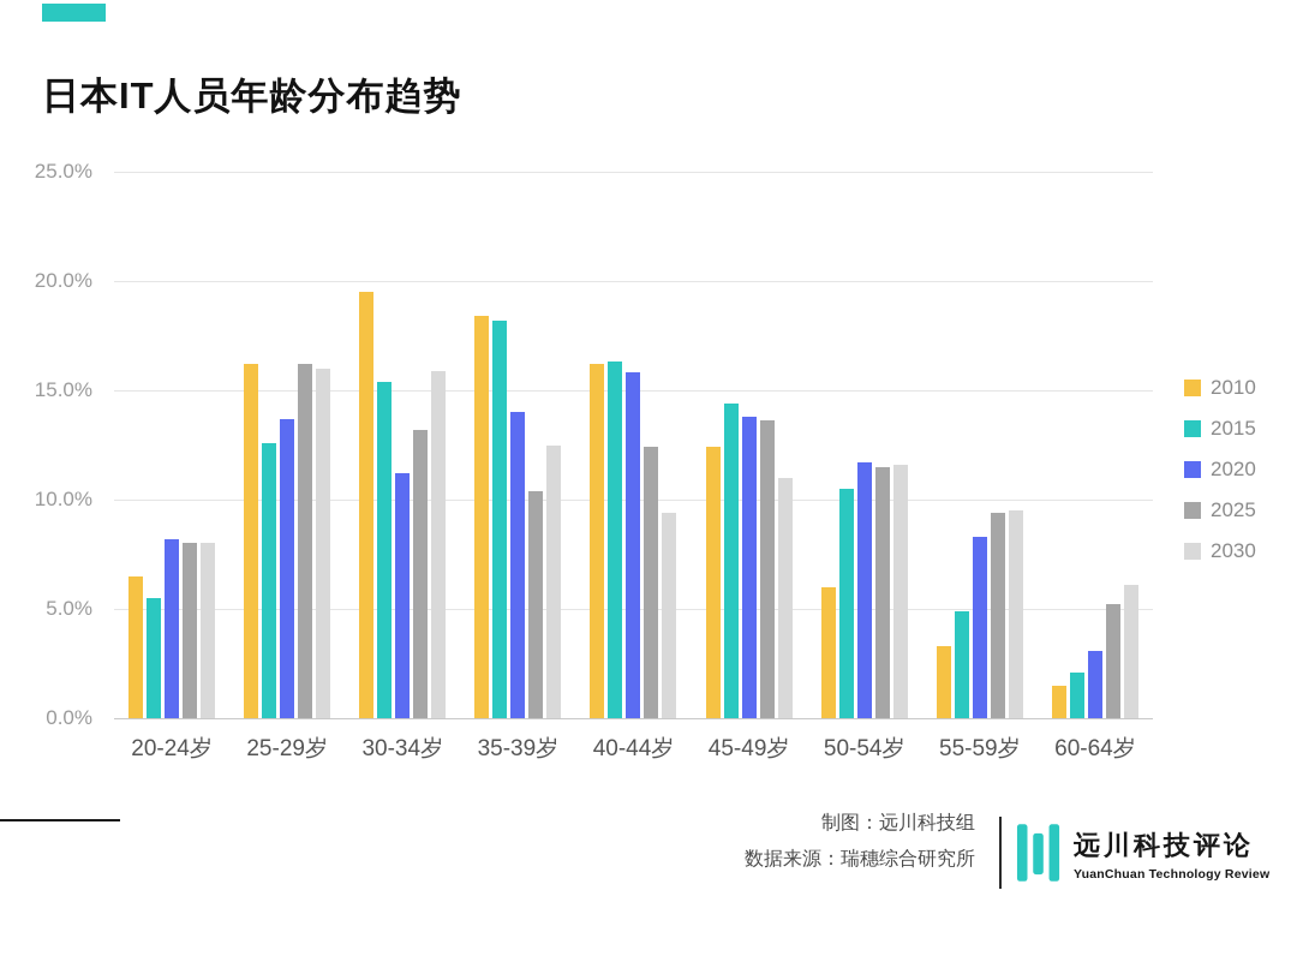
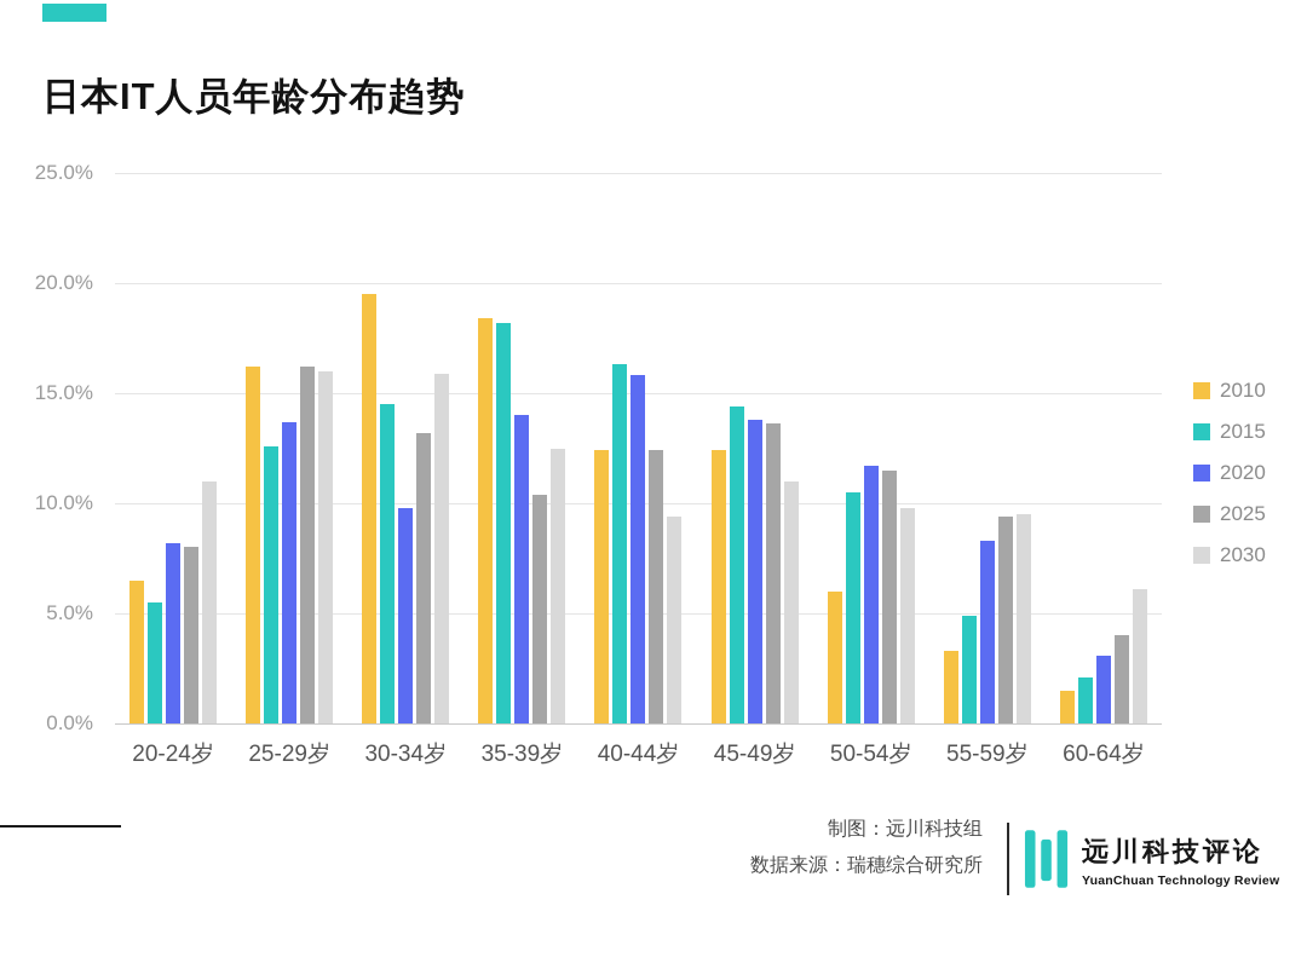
2030/20-24岁: 8.0% -> 11.0%
2015/30-34岁: 15.4% -> 14.5%
2020/30-34岁: 11.2% -> 9.8%
2010/40-44岁: 16.2% -> 12.4%
2030/50-54岁: 11.6% -> 9.8%
2025/60-64岁: 5.2% -> 4.0%
